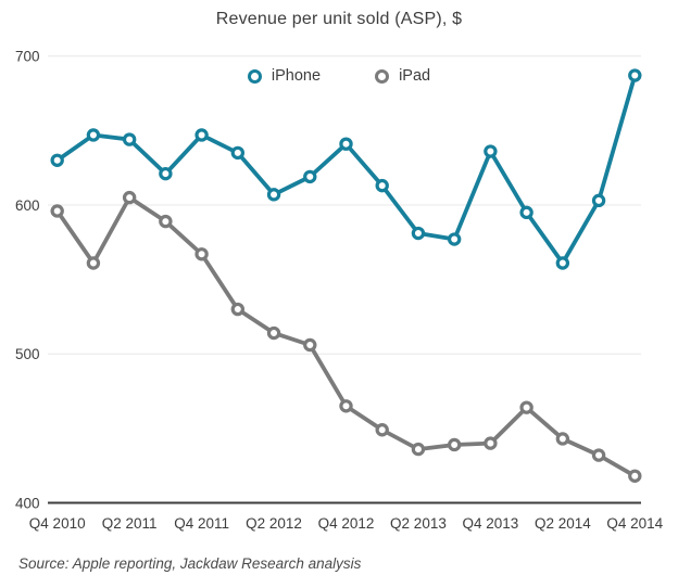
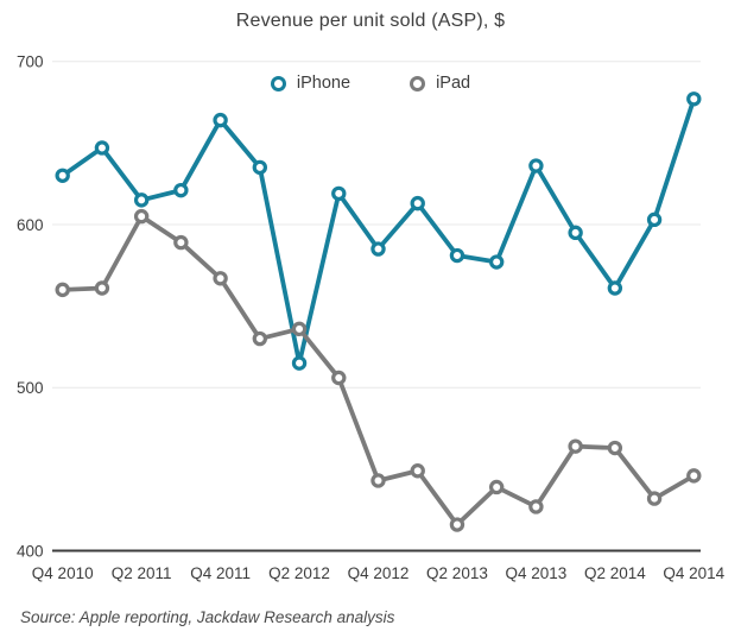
iPad/Q4 2010: 596 -> 560
iPhone/Q2 2011: 644 -> 615
iPhone/Q4 2011: 647 -> 664
iPhone/Q2 2012: 607 -> 515
iPad/Q2 2012: 514 -> 536
iPhone/Q4 2012: 641 -> 585
iPad/Q4 2012: 465 -> 443
iPad/Q2 2013: 436 -> 416
iPad/Q4 2013: 440 -> 427
iPad/Q2 2014: 443 -> 463
iPhone/Q4 2014: 687 -> 677
iPad/Q4 2014: 418 -> 446
